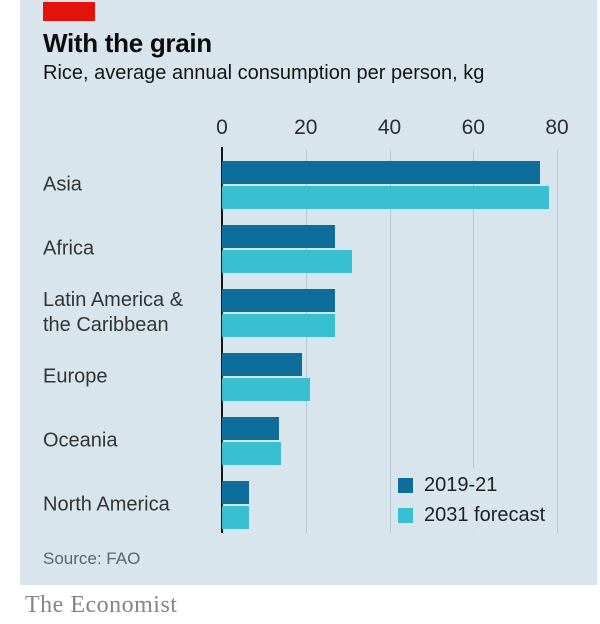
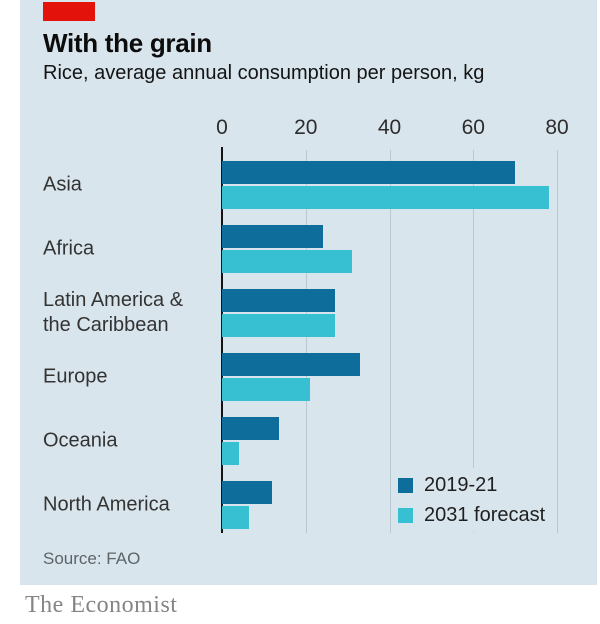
2019-21/Asia: 76 -> 70
2019-21/Africa: 27 -> 24
2019-21/Europe: 19 -> 33
2031 forecast/Oceania: 14 -> 4
2019-21/North America: 6 -> 12
